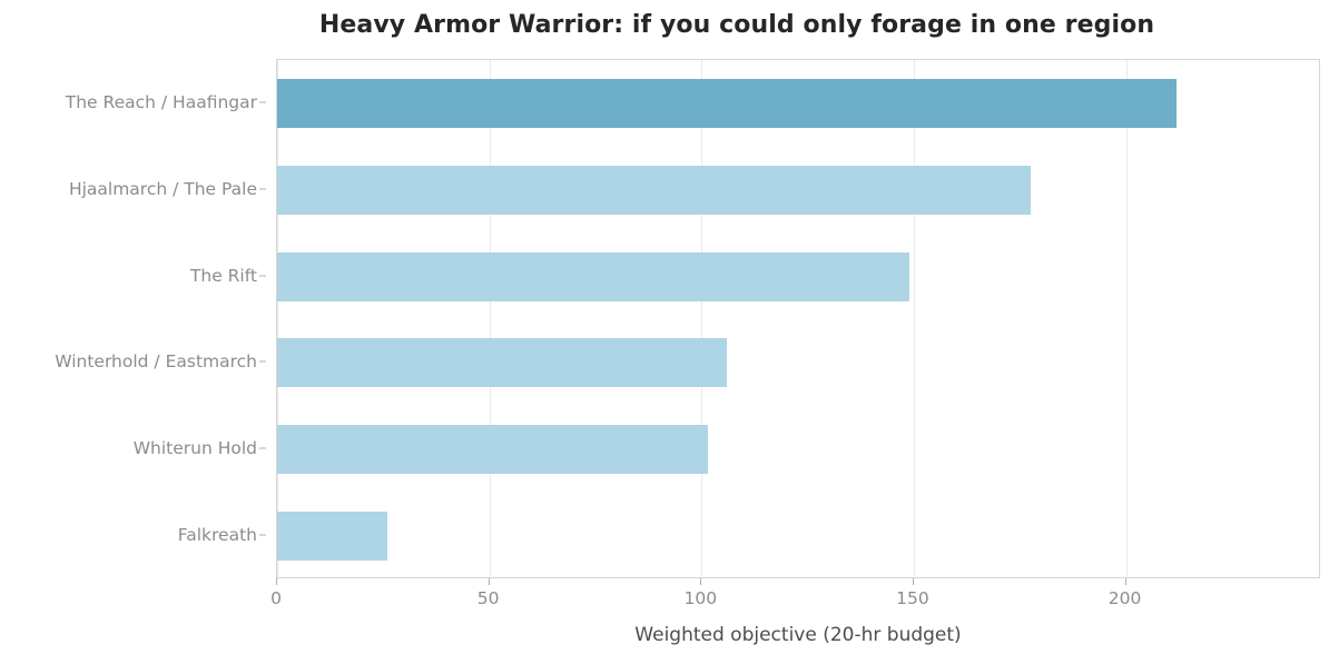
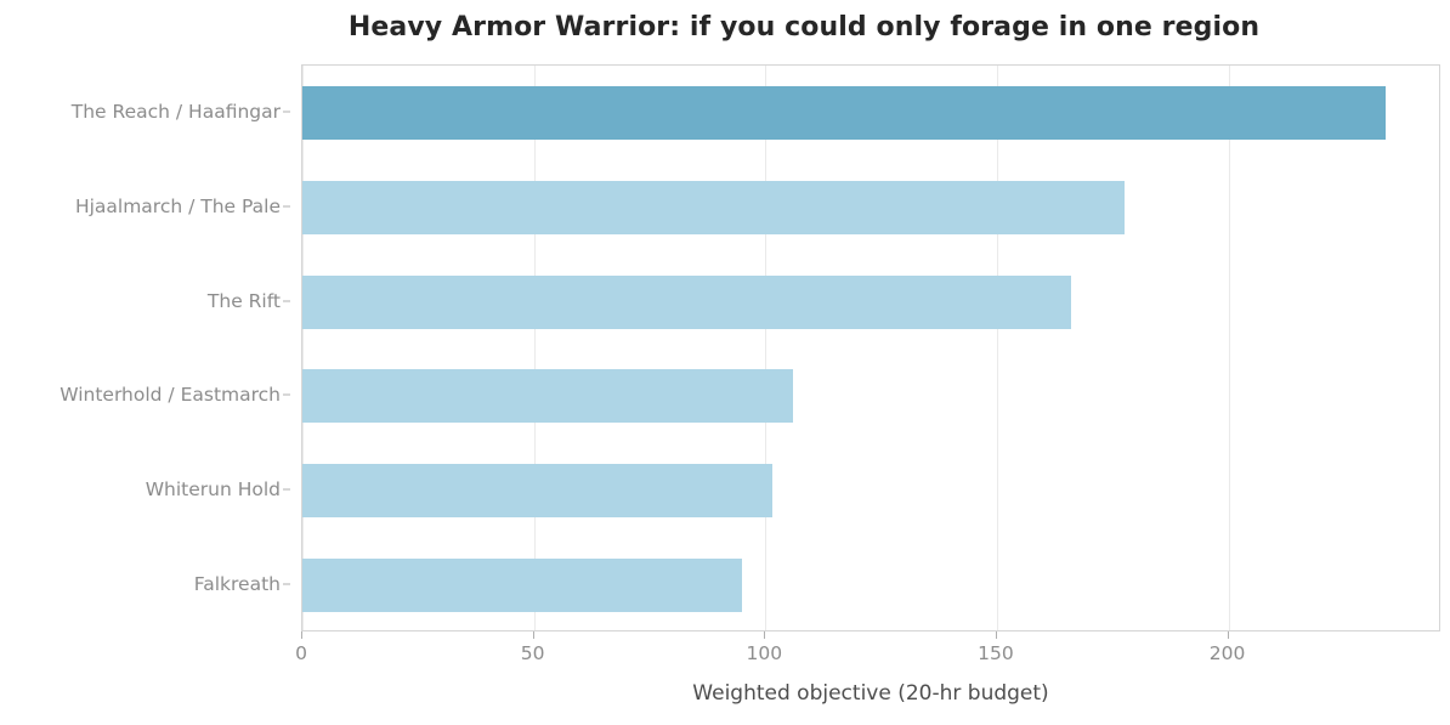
The Reach / Haafingar: 212 -> 234
The Rift: 149 -> 166
Falkreath: 26 -> 95
